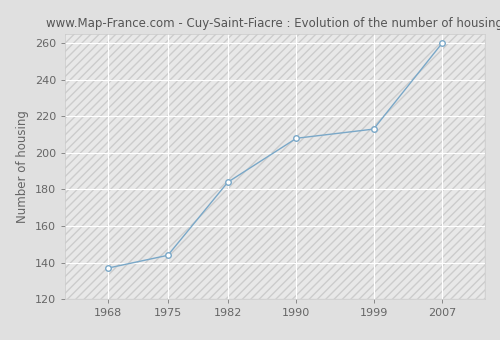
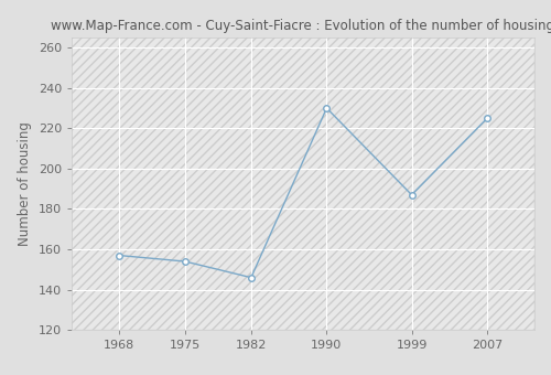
1968: 137 -> 157
1975: 144 -> 154
1982: 184 -> 146
1990: 208 -> 230
1999: 213 -> 187
2007: 260 -> 225
